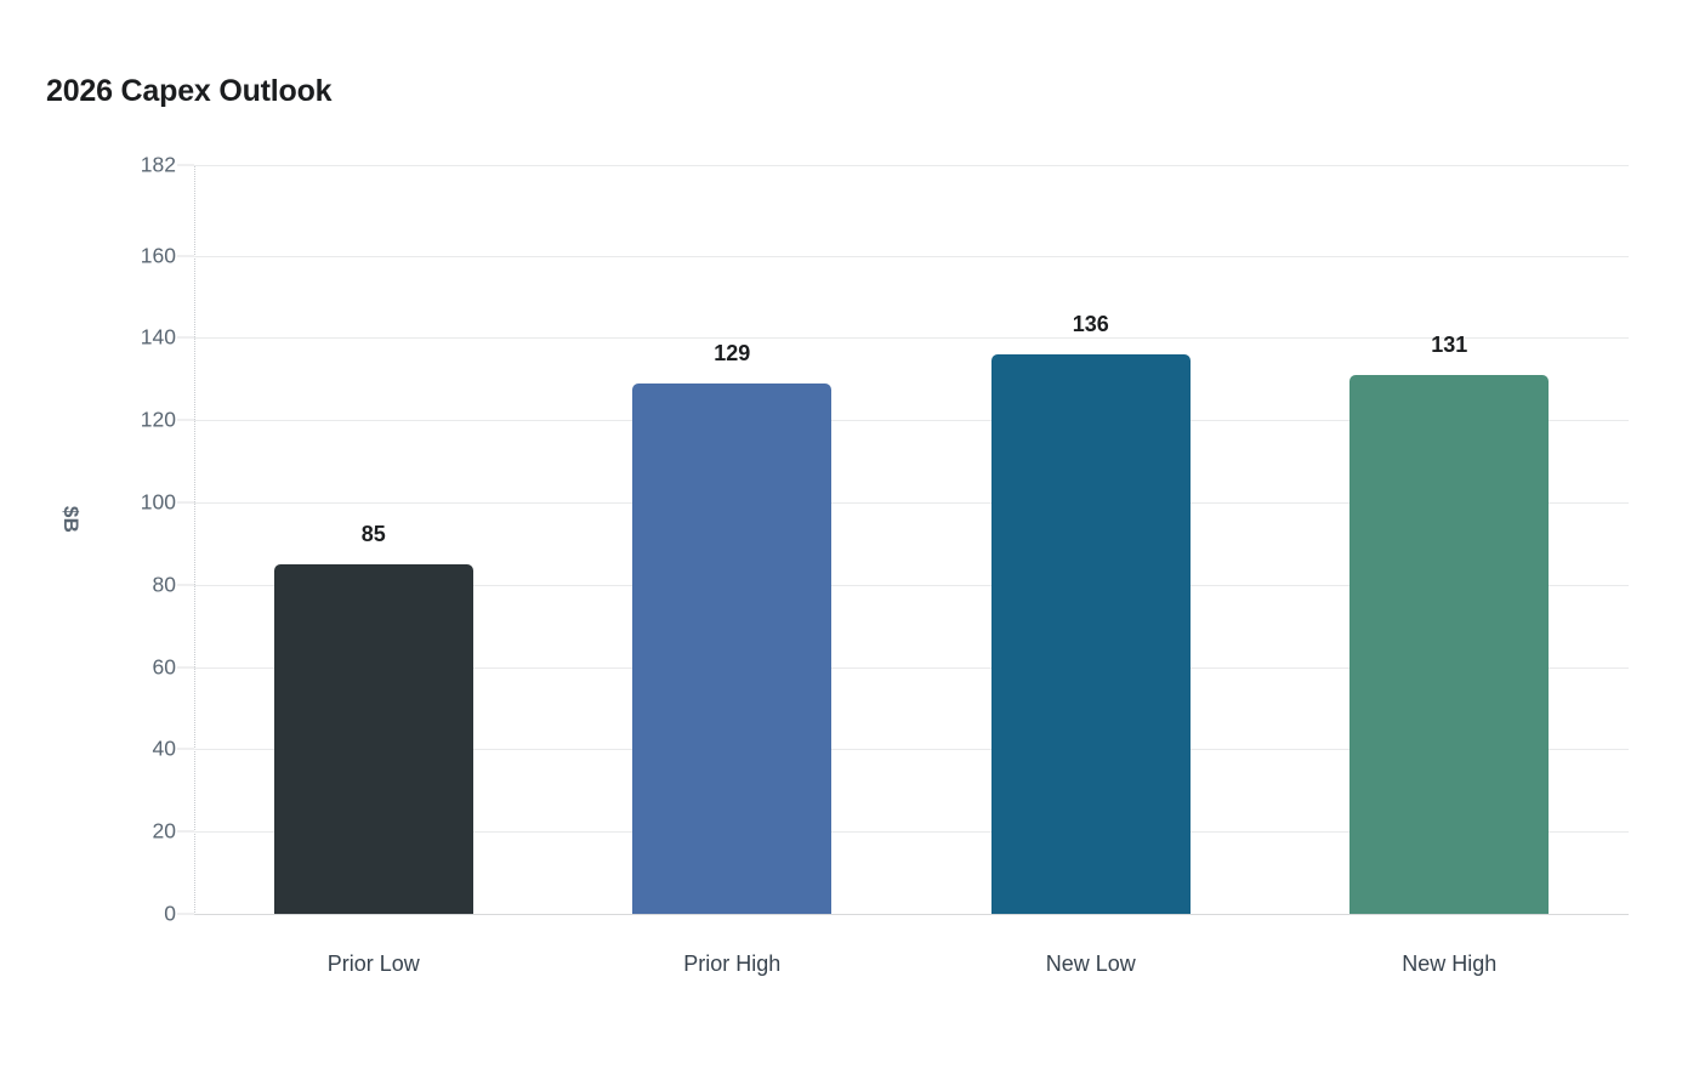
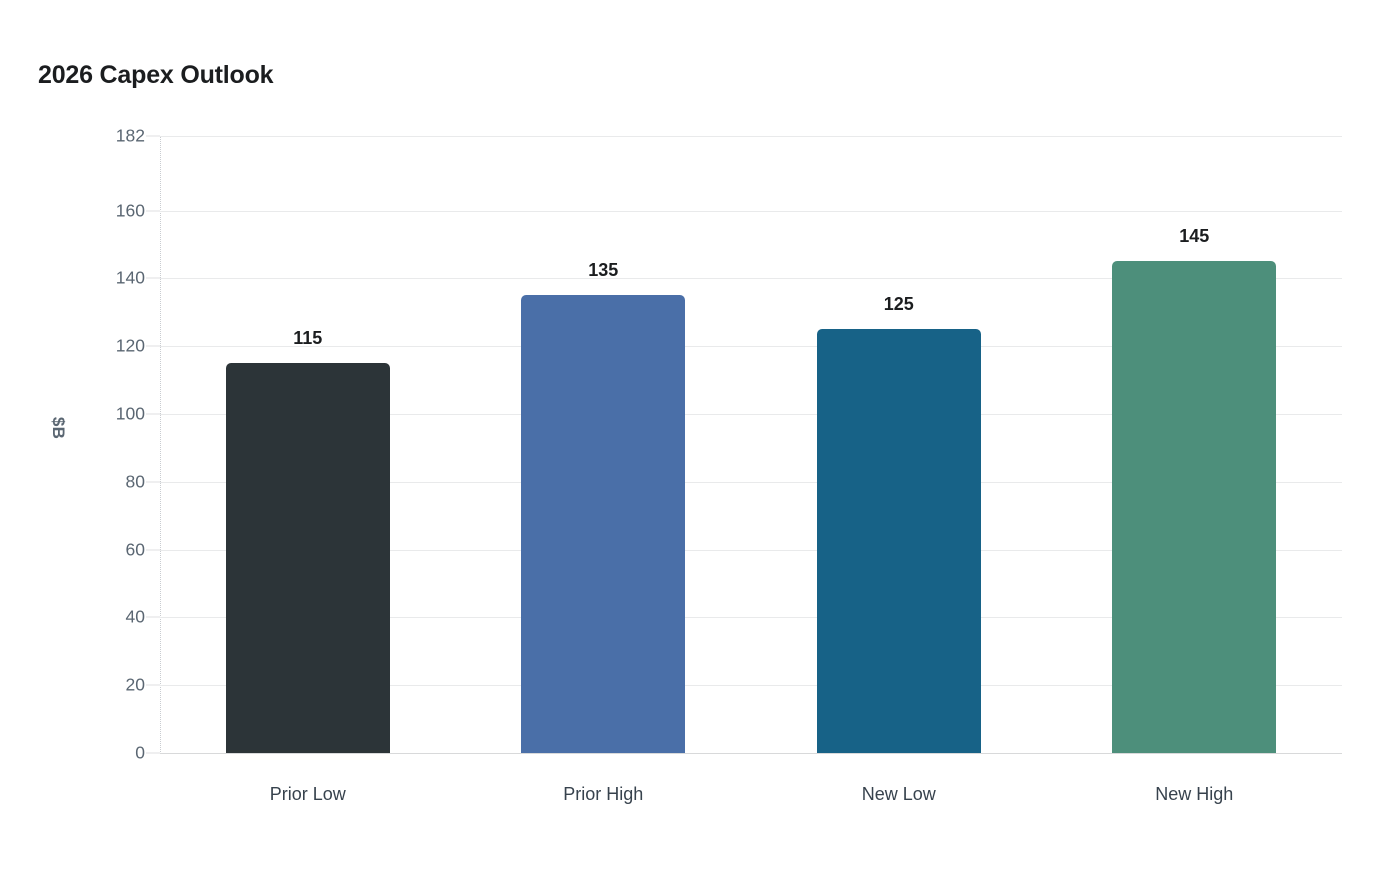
Prior Low: 85 -> 115
Prior High: 129 -> 135
New Low: 136 -> 125
New High: 131 -> 145
